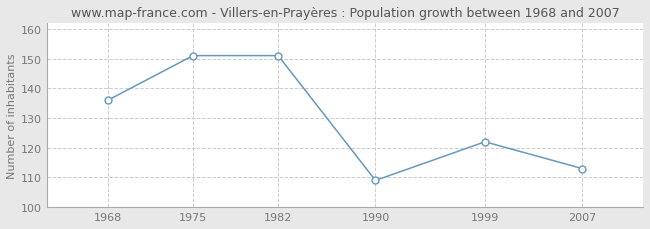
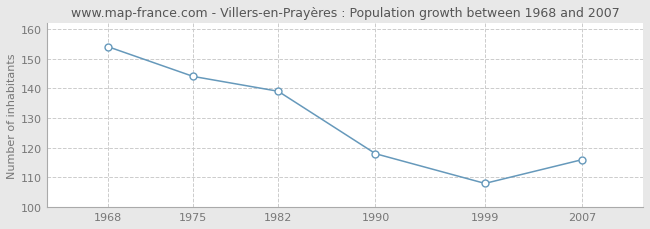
1968: 136 -> 154
1975: 151 -> 144
1982: 151 -> 139
1990: 109 -> 118
1999: 122 -> 108
2007: 113 -> 116
